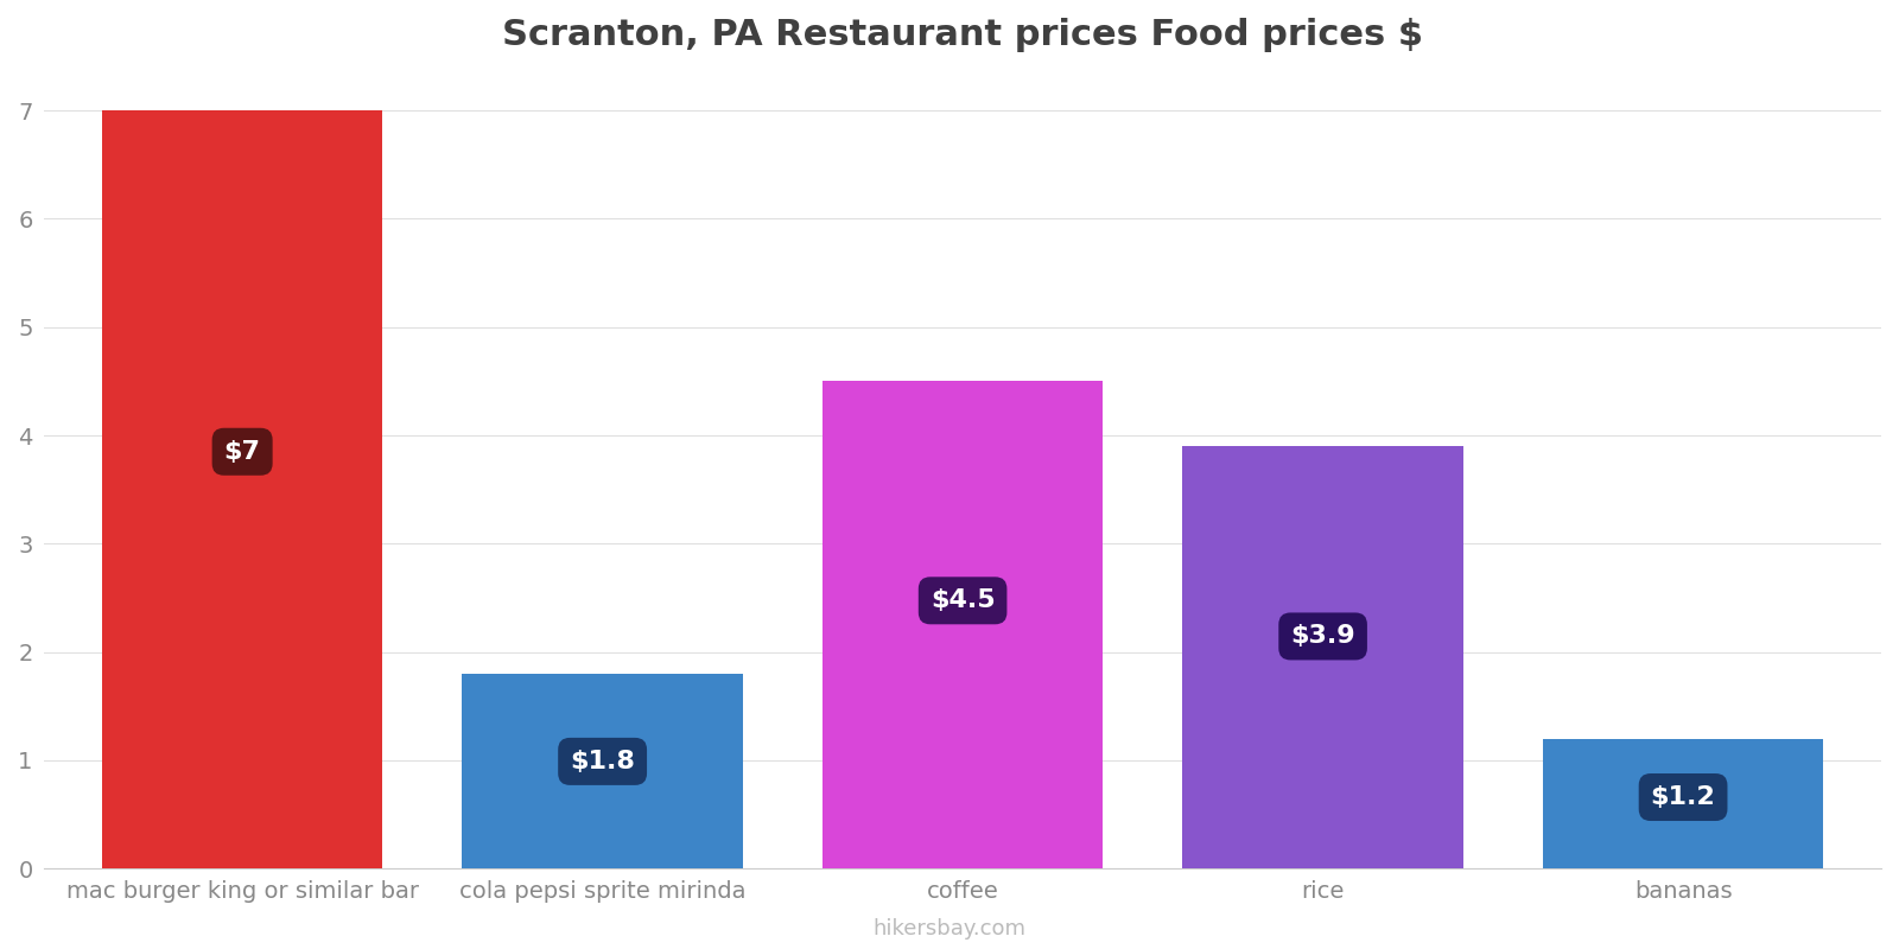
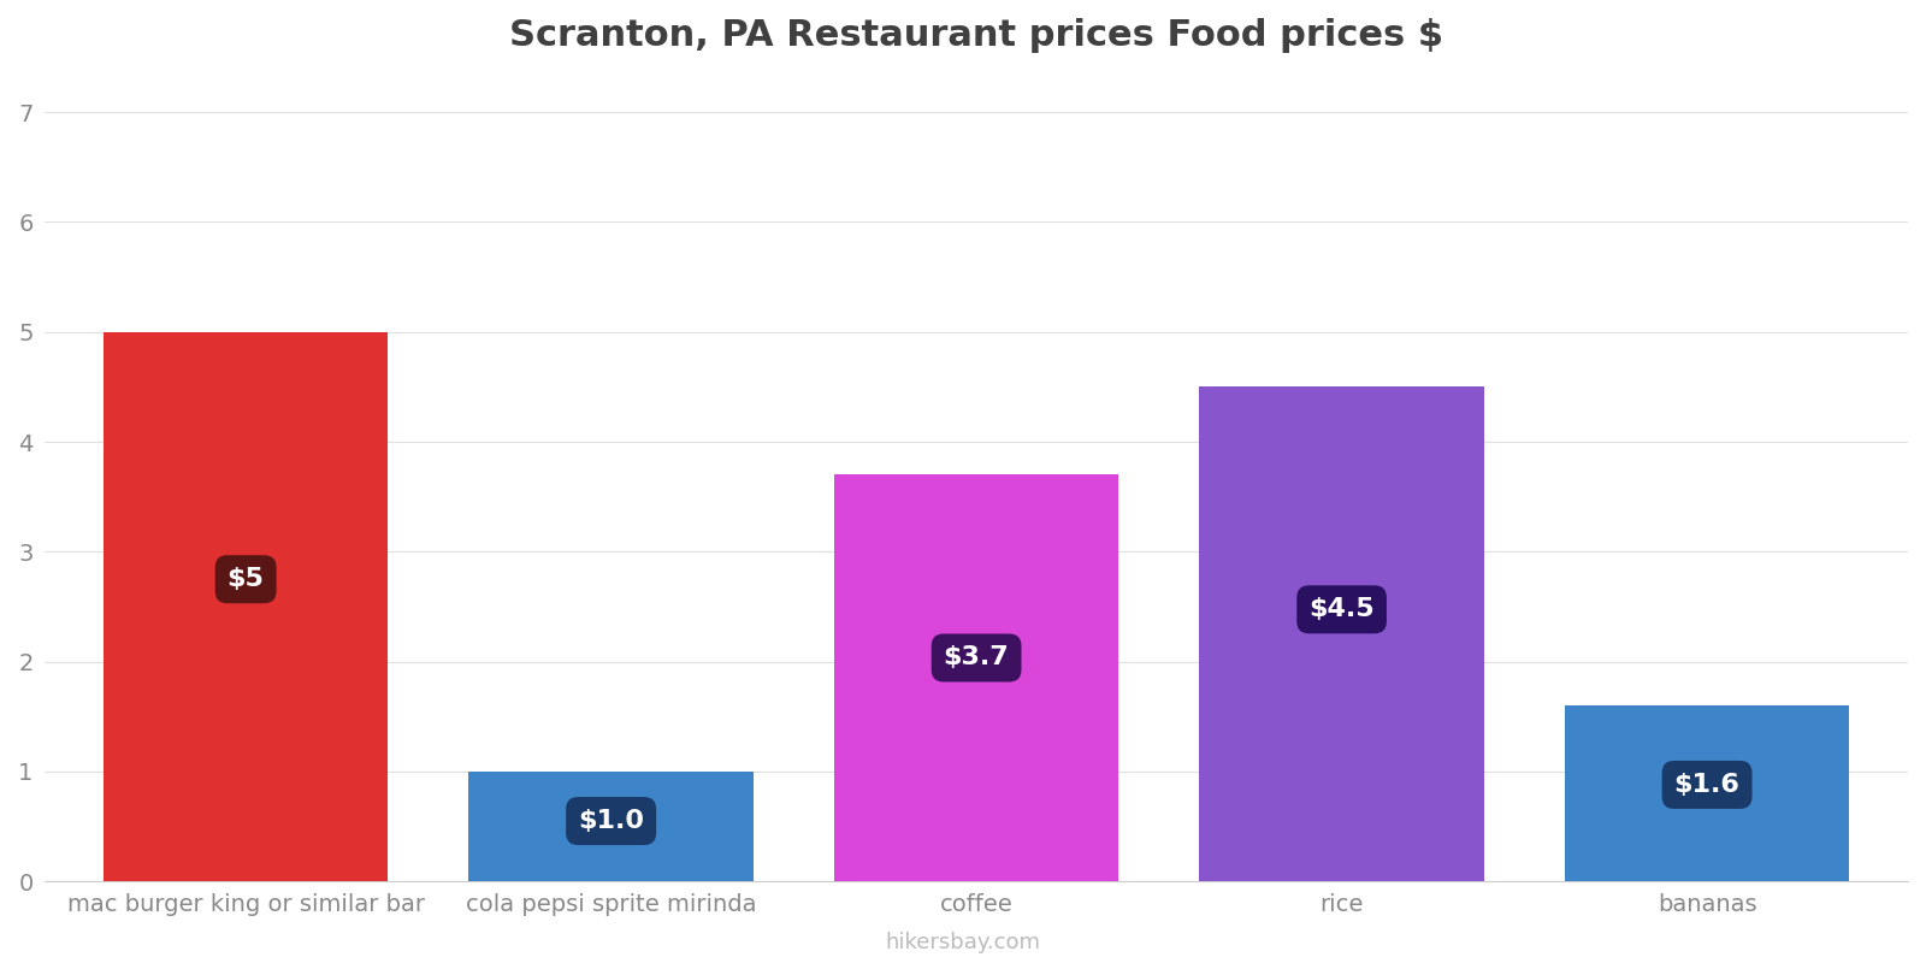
mac burger king or similar bar: $7 -> $5
cola pepsi sprite mirinda: $1.8 -> $1.0
coffee: $4.5 -> $3.7
rice: $3.9 -> $4.5
bananas: $1.2 -> $1.6
